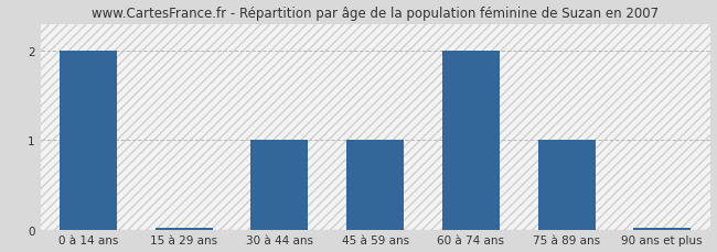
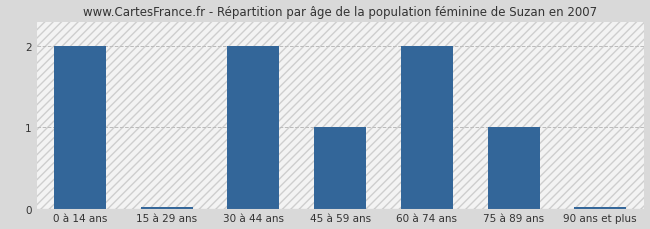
30 à 44 ans: 1.00 -> 2.00
